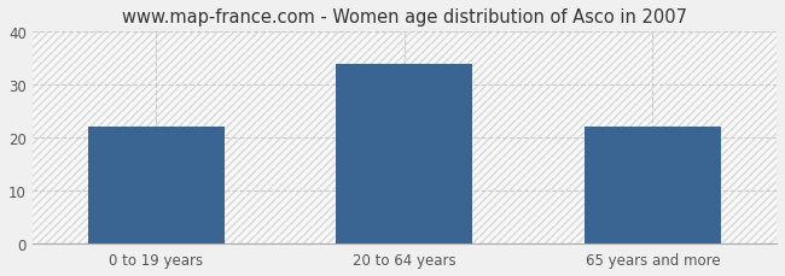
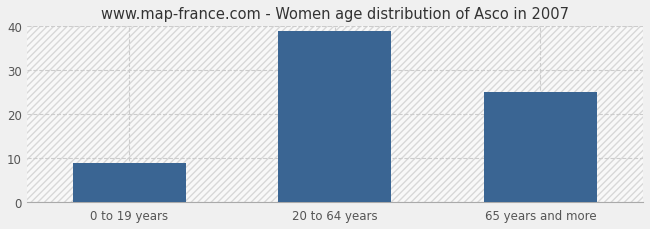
0 to 19 years: 22 -> 9
20 to 64 years: 34 -> 39
65 years and more: 22 -> 25
